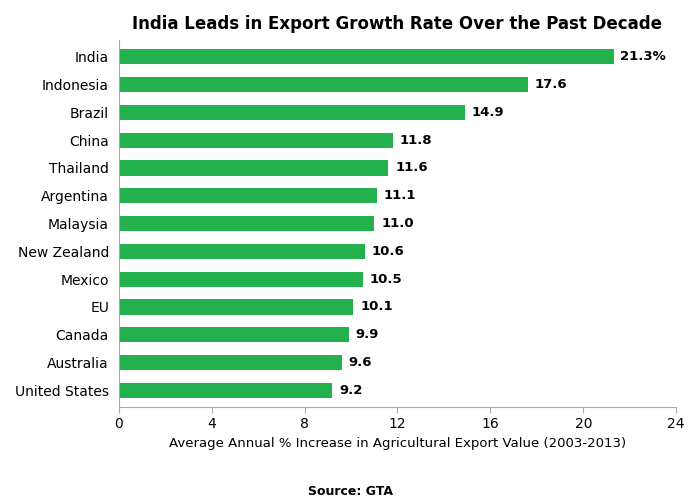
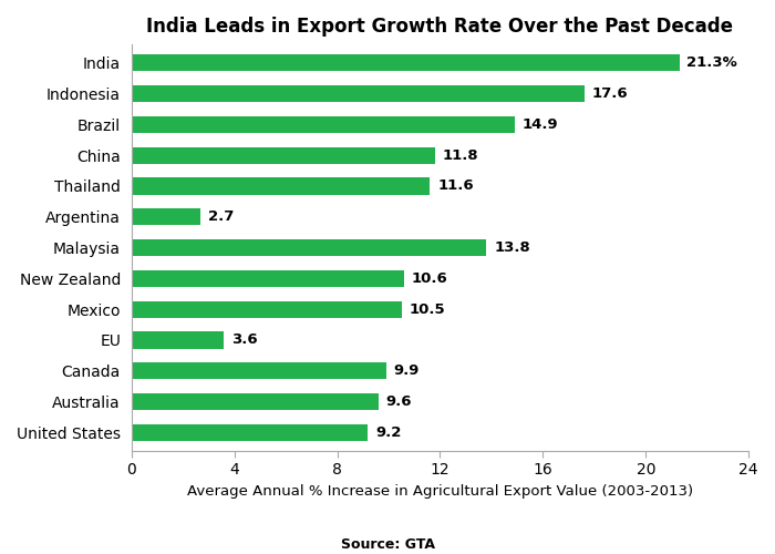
Argentina: 11.1 -> 2.7
Malaysia: 11.0 -> 13.8
EU: 10.1 -> 3.6
